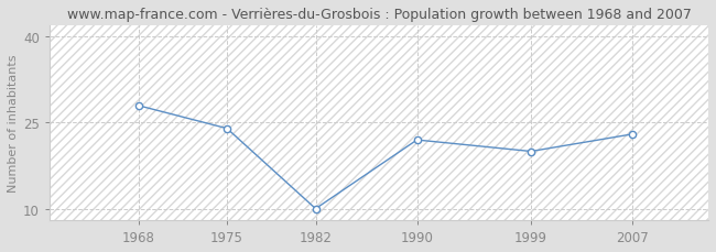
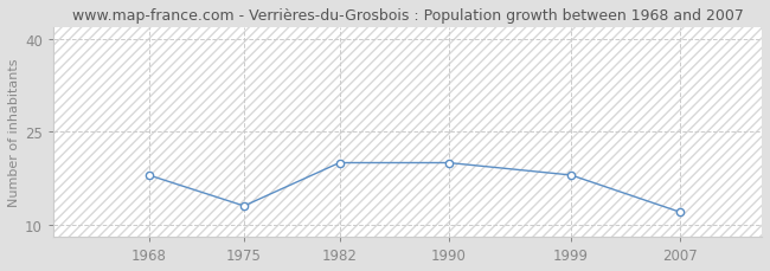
1968: 28 -> 18
1975: 24 -> 13
1982: 10 -> 20
1990: 22 -> 20
1999: 20 -> 18
2007: 23 -> 12
